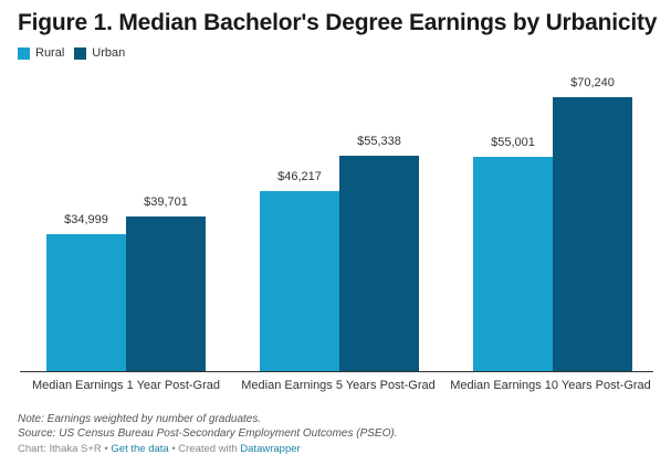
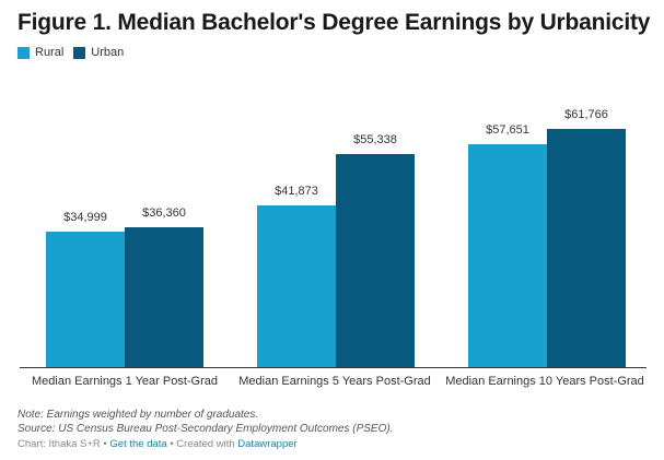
Urban/Median Earnings 1 Year Post-Grad: $39,701 -> $36,360
Rural/Median Earnings 5 Years Post-Grad: $46,217 -> $41,873
Rural/Median Earnings 10 Years Post-Grad: $55,001 -> $57,651
Urban/Median Earnings 10 Years Post-Grad: $70,240 -> $61,766
